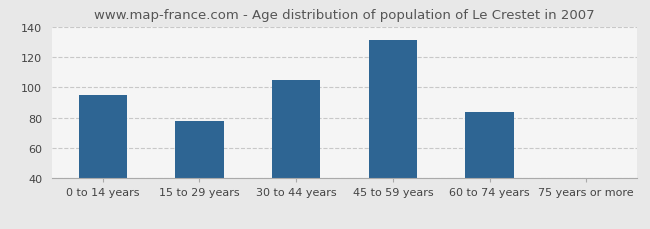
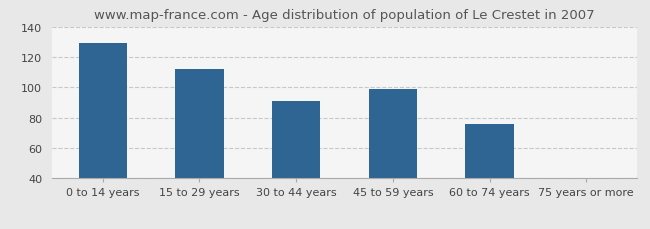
0 to 14 years: 95 -> 129
15 to 29 years: 78 -> 112
30 to 44 years: 105 -> 91
45 to 59 years: 131 -> 99
60 to 74 years: 84 -> 76
